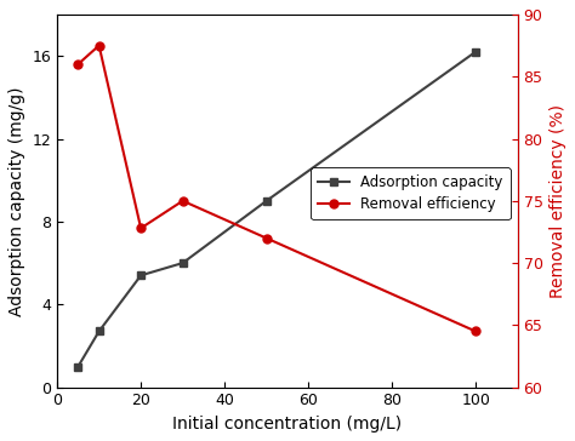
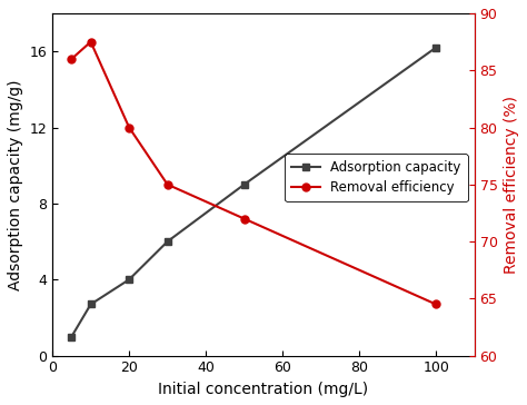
Adsorption capacity/20: 5.4 -> 4.0
Removal efficiency/20: 72.8 -> 80.0
